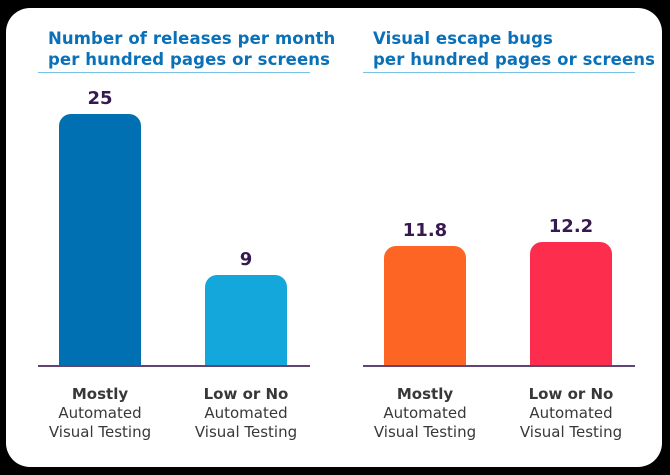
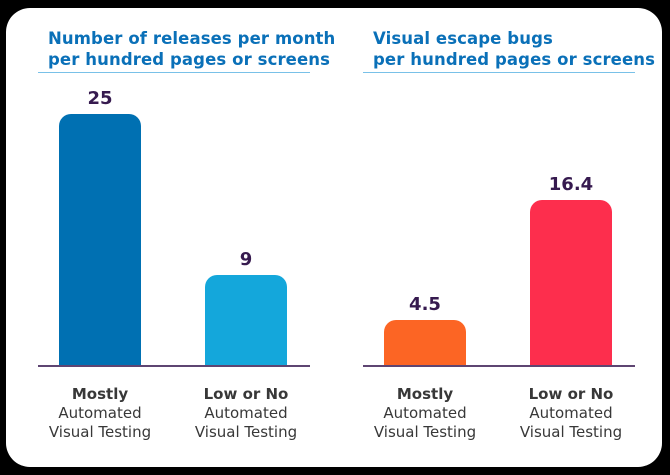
Visual escape bugs per hundred pages or screens/Mostly Automated Visual Testing: 11.8 -> 4.5
Visual escape bugs per hundred pages or screens/Low or No Automated Visual Testing: 12.2 -> 16.4
